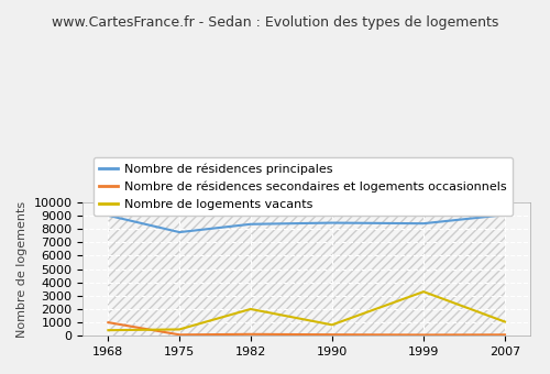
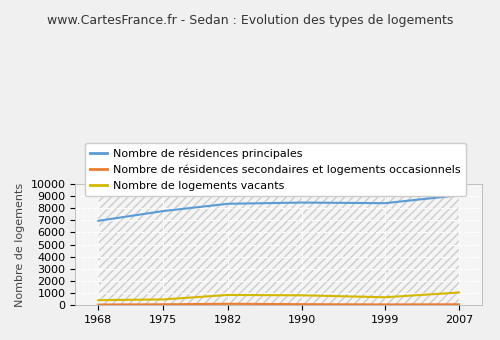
Nombre de résidences principales/1968: 9000 -> 7000
Nombre de résidences secondaires et logements occasionnels/1968: 1000 -> 100
Nombre de logements vacants/1982: 2000 -> 800
Nombre de logements vacants/1999: 3300 -> 700
